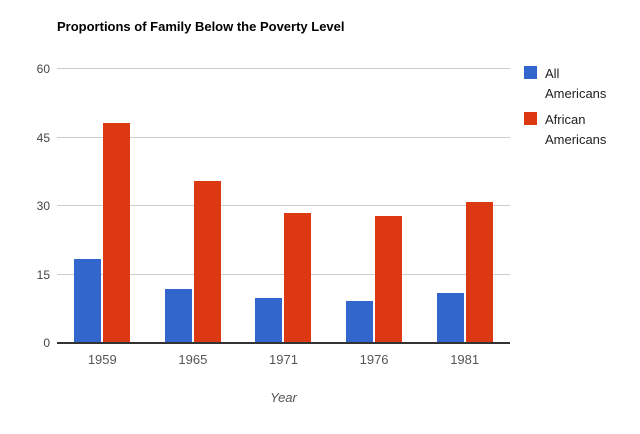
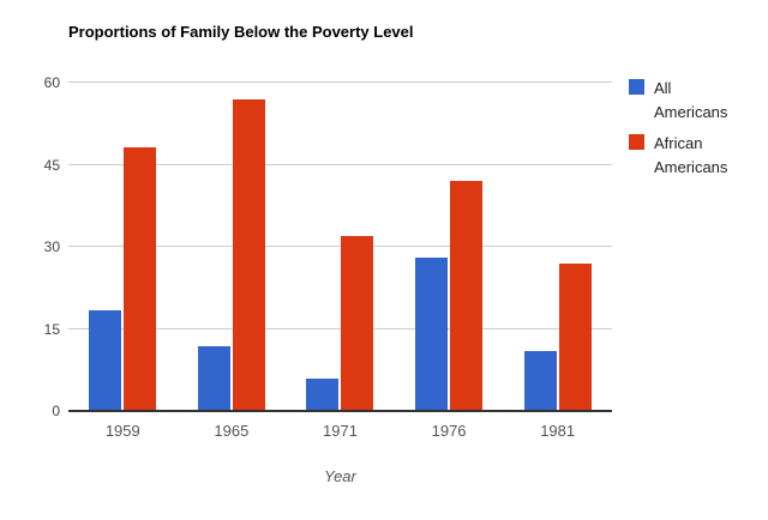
African Americans/1965: 36 -> 57
All Americans/1971: 10 -> 6
African Americans/1971: 28 -> 32
All Americans/1976: 9 -> 28
African Americans/1976: 28 -> 42
African Americans/1981: 31 -> 27
